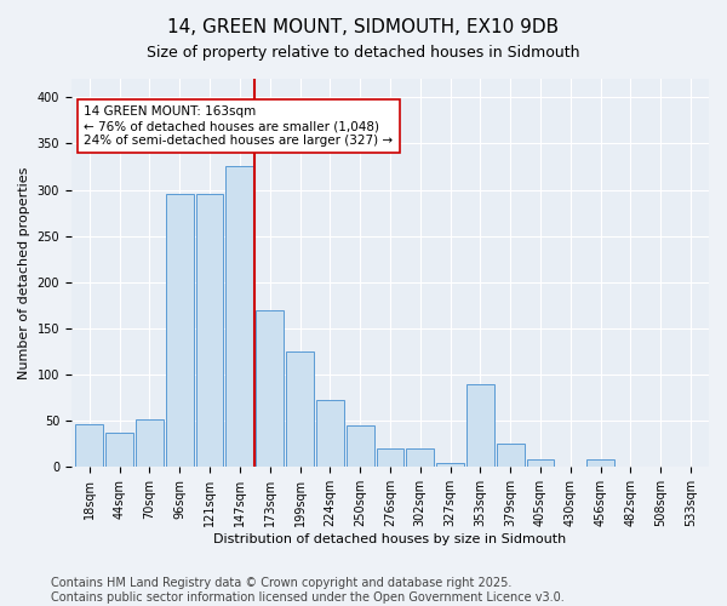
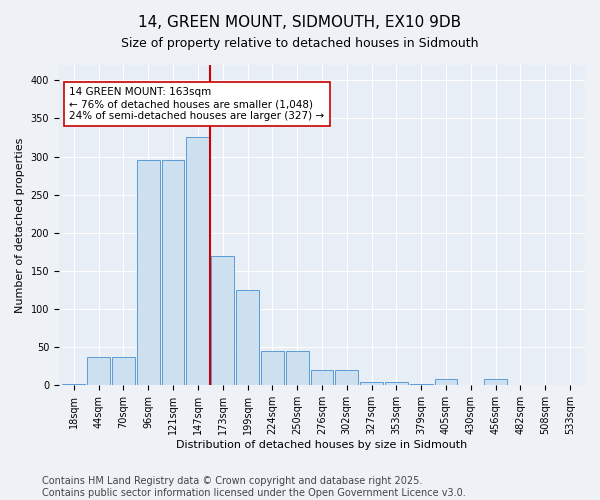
18sqm: 46 -> 2
70sqm: 52 -> 37
224sqm: 72 -> 45
353sqm: 90 -> 5
379sqm: 26 -> 2
